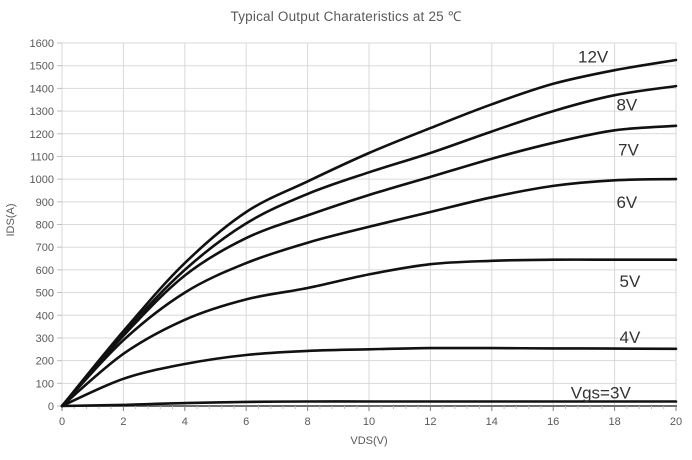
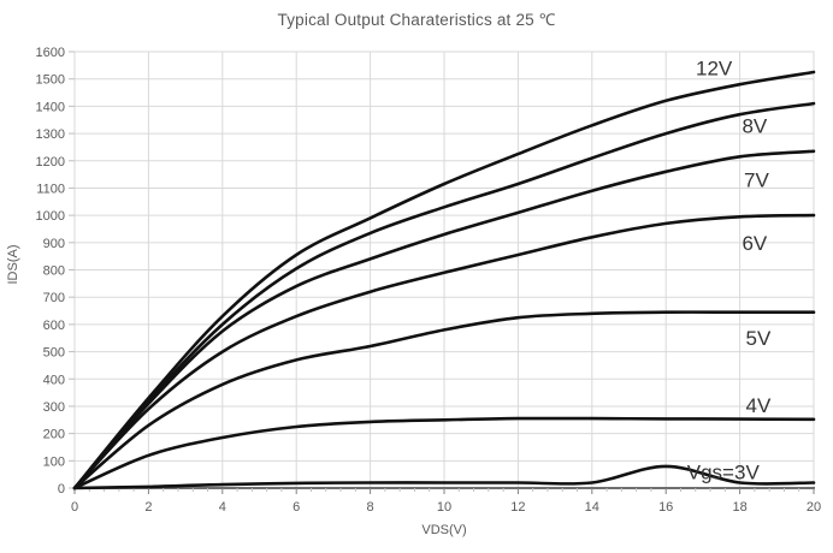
Vgs=3V/16: 20 -> 80
